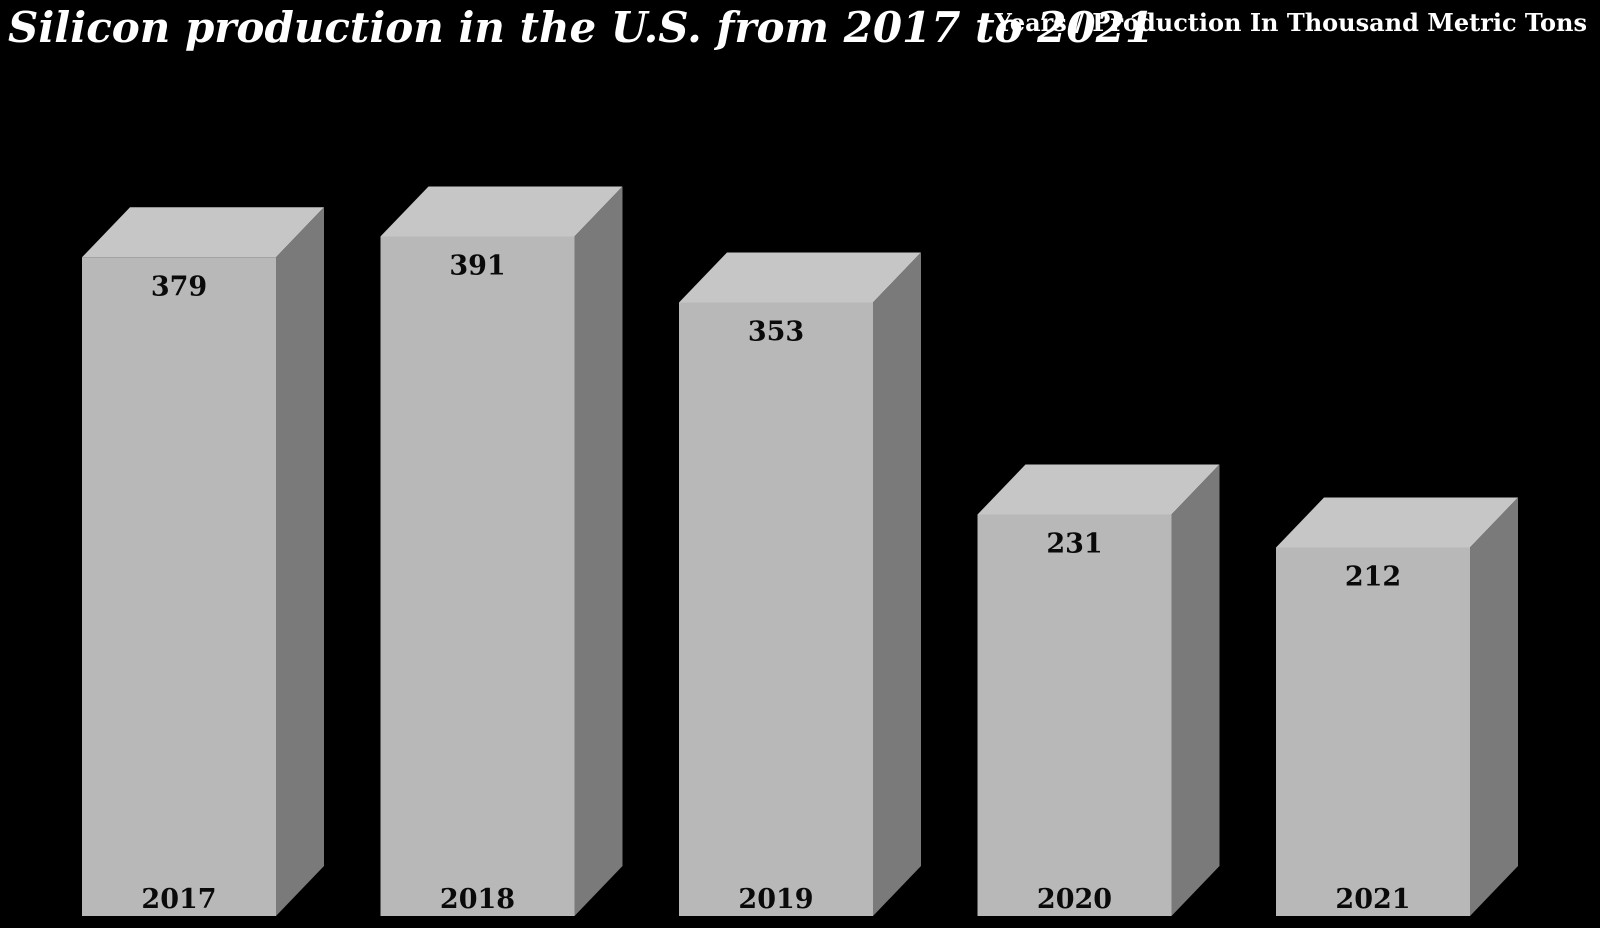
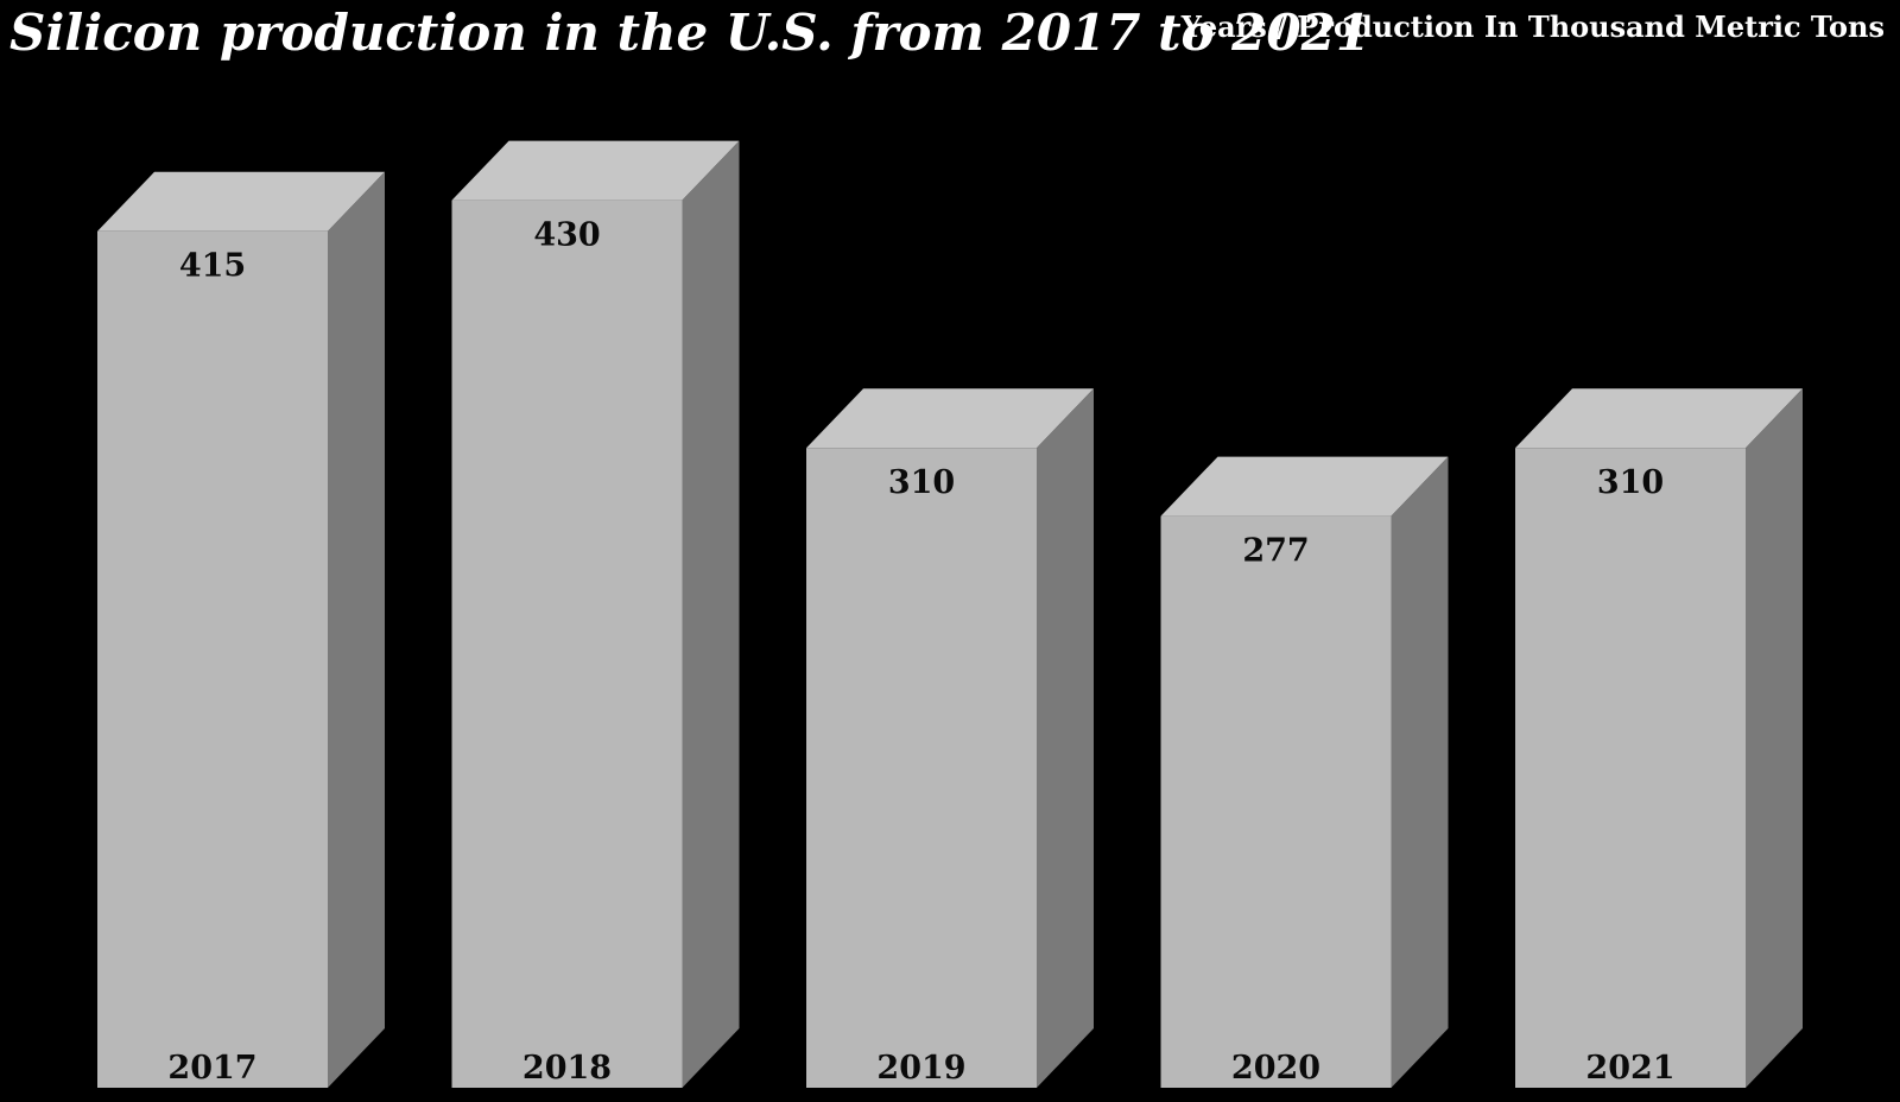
2017: 379 -> 415
2018: 391 -> 430
2019: 353 -> 310
2020: 231 -> 277
2021: 212 -> 310
